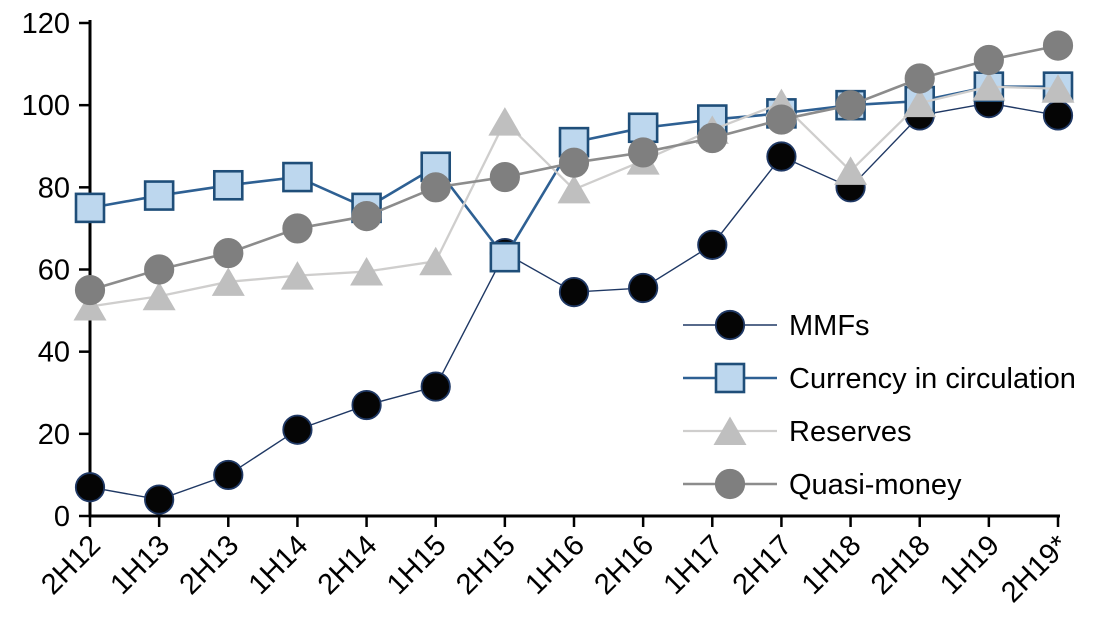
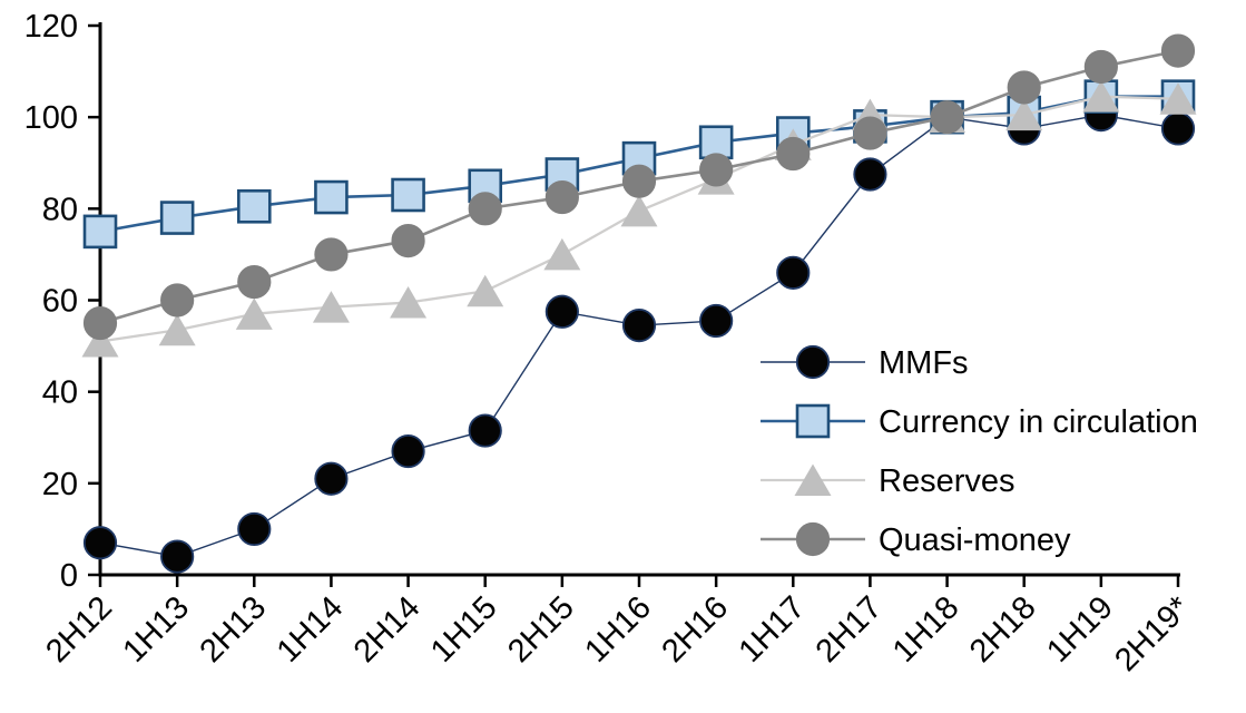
Currency in circulation/2H14: 75 -> 83
MMFs/2H15: 64 -> 58
Currency in circulation/2H15: 63 -> 88
Reserves/2H15: 96 -> 70
MMFs/1H18: 80 -> 100
Reserves/1H18: 84 -> 100
